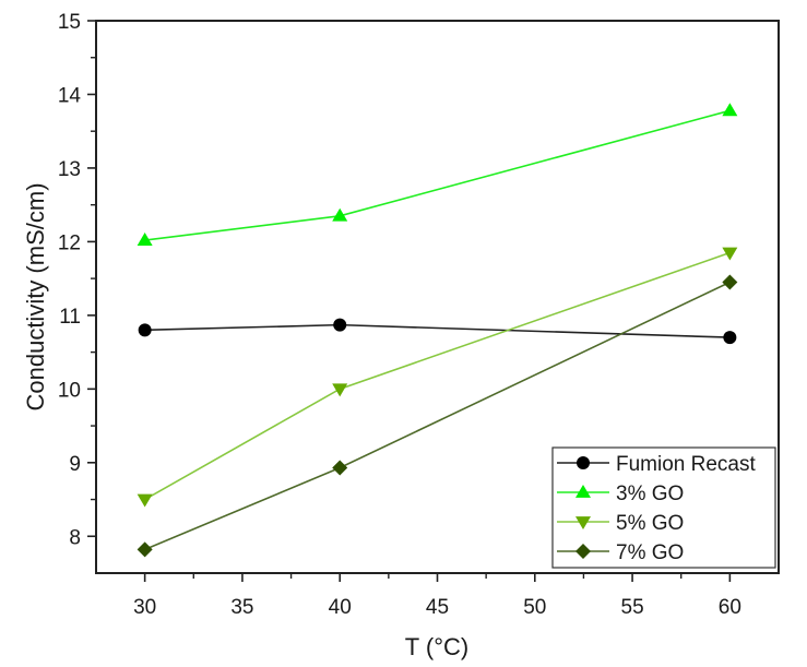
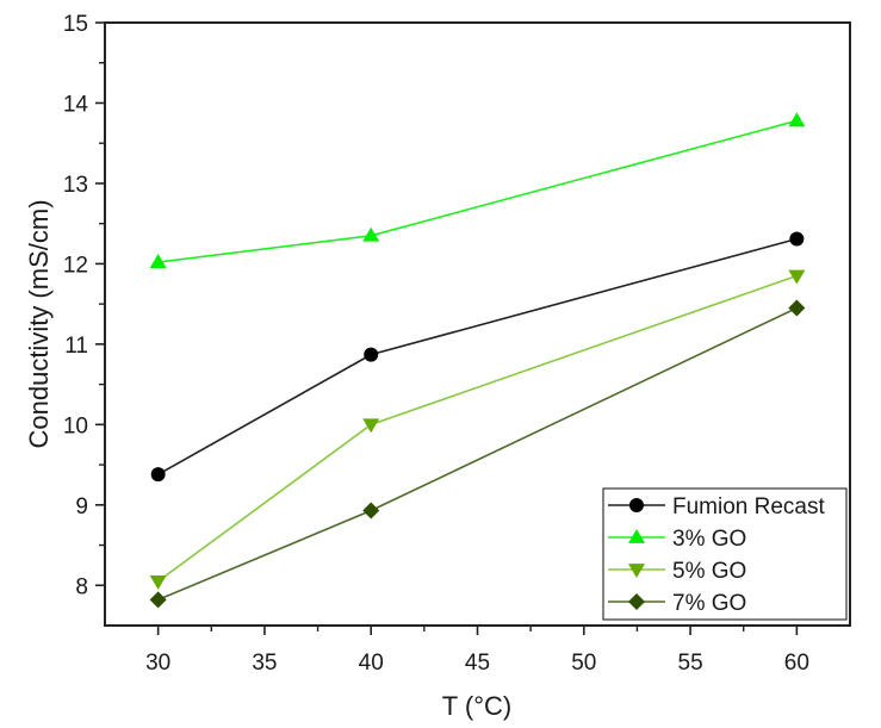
Fumion Recast/30: 10.8 -> 9.4
5% GO/30: 8.5 -> 8.1
Fumion Recast/60: 10.7 -> 12.3
